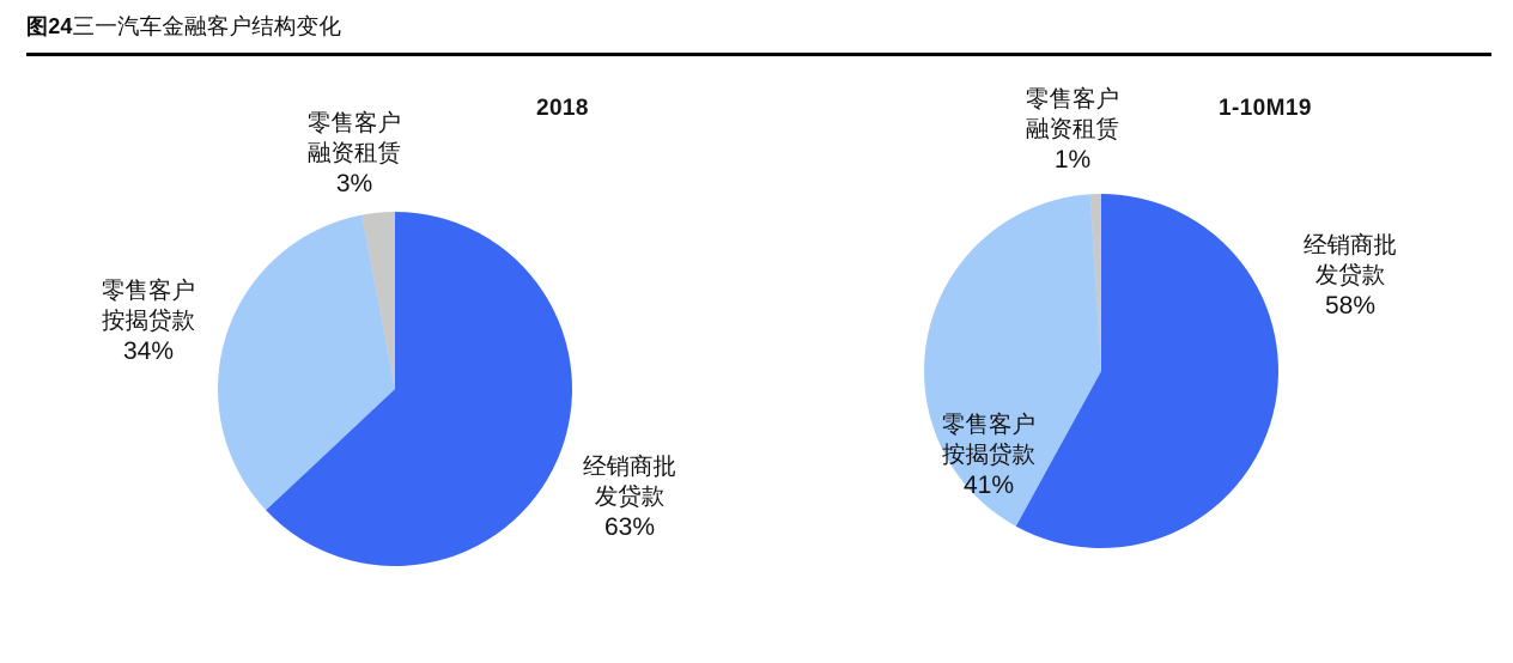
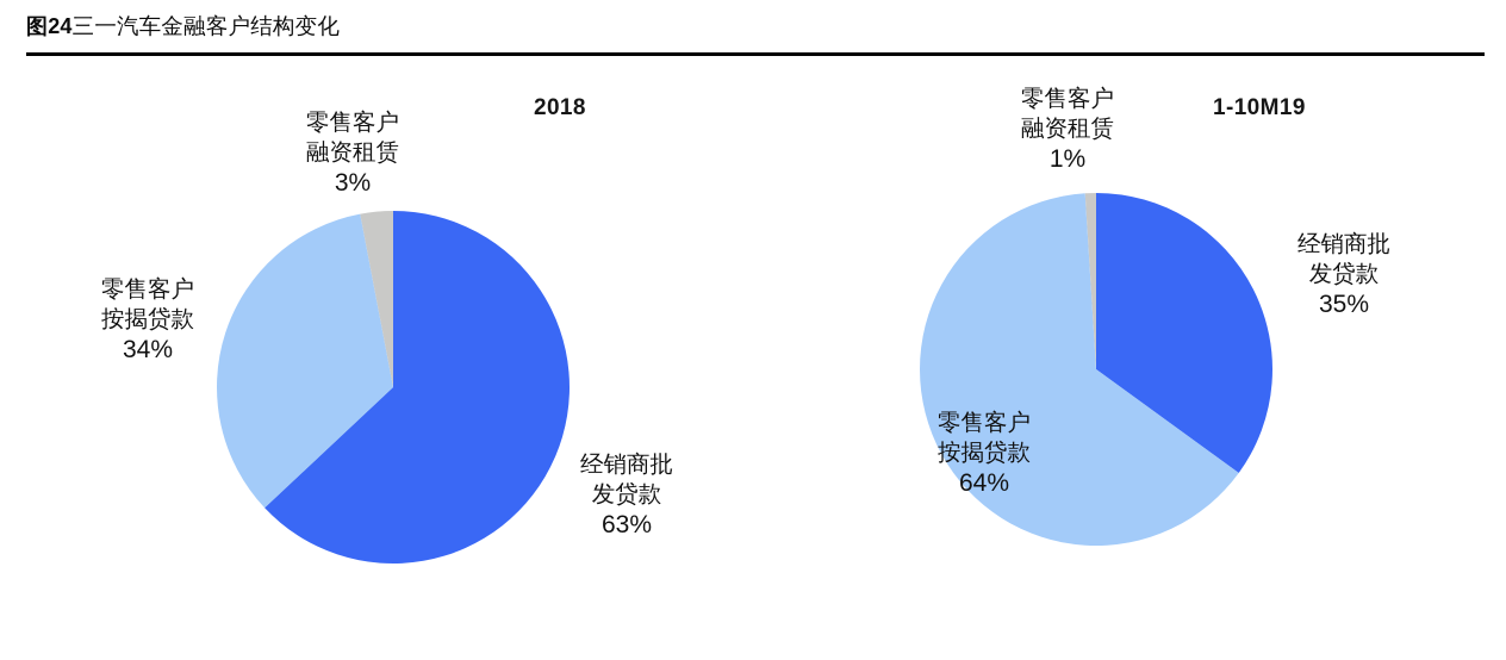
1-10M19/经销商批发贷款: 58% -> 35%
1-10M19/零售客户按揭贷款: 41% -> 64%
